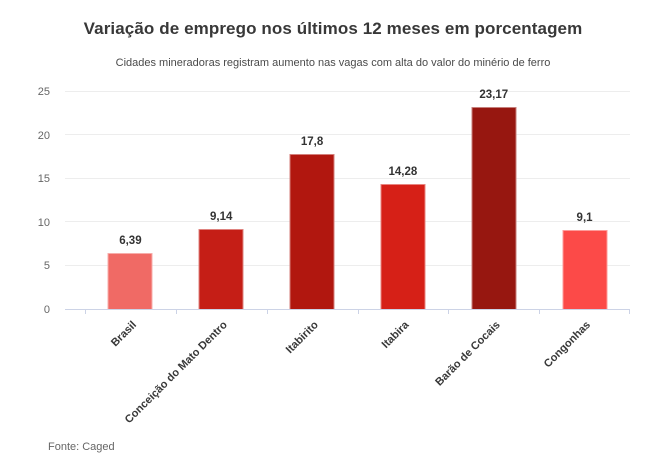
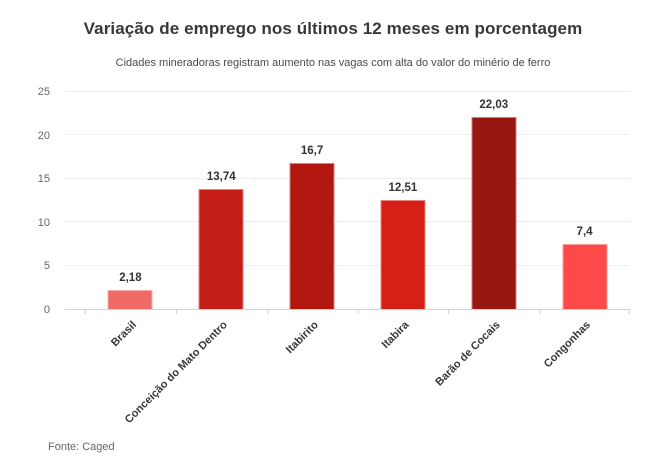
Brasil: 6,39 -> 2,18
Conceição do Mato Dentro: 9,14 -> 13,74
Itabirito: 17,8 -> 16,7
Itabira: 14,28 -> 12,51
Barão de Cocais: 23,17 -> 22,03
Congonhas: 9,1 -> 7,4
